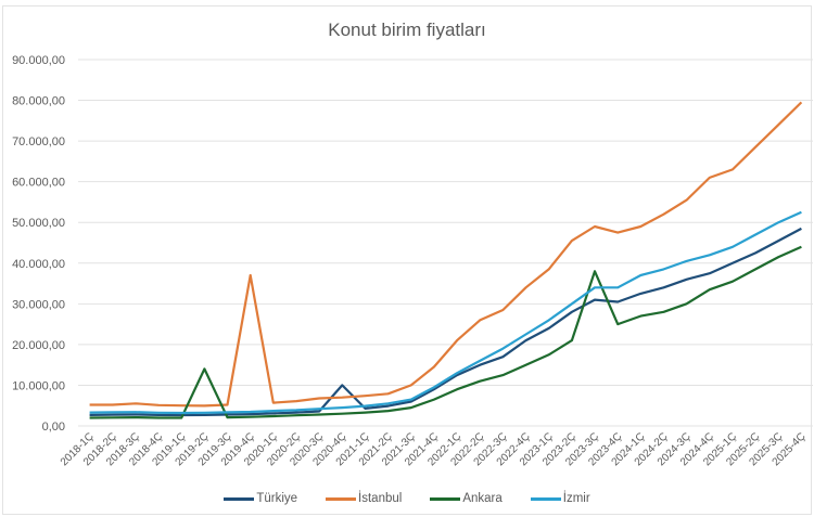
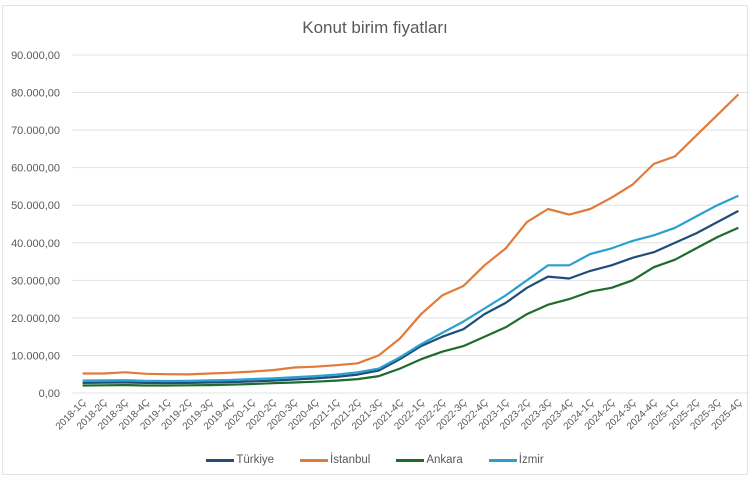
Ankara/2019-2Ç: 14000 -> 2000
İstanbul/2019-4Ç: 37000 -> 5000
Türkiye/2020-4Ç: 10000 -> 4000
Ankara/2023-3Ç: 38000 -> 24000
